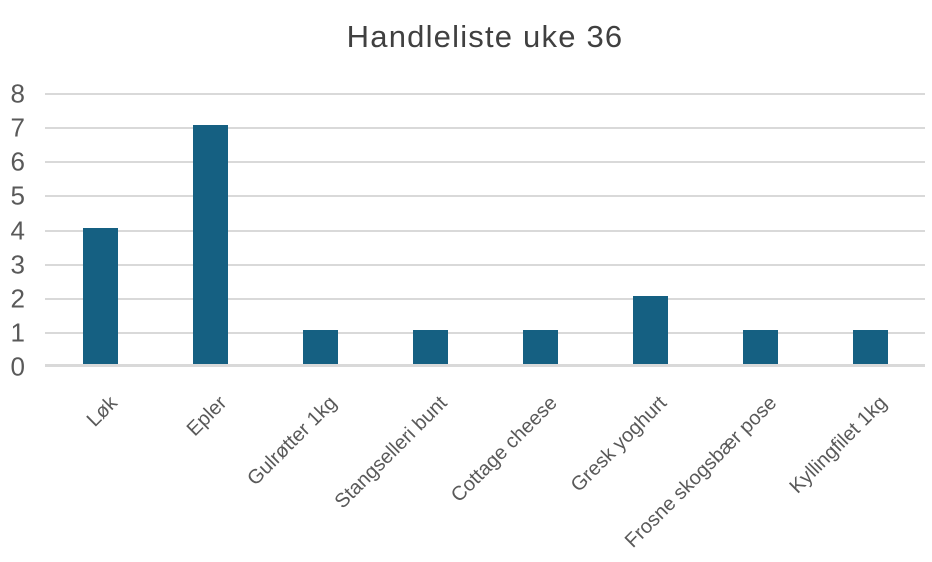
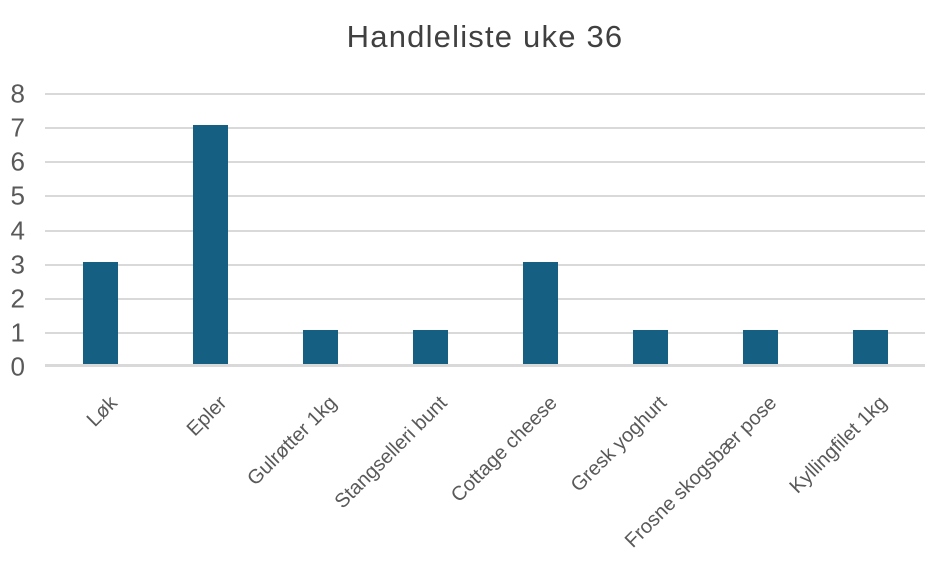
Løk: 4 -> 3
Cottage cheese: 1 -> 3
Gresk yoghurt: 2 -> 1
